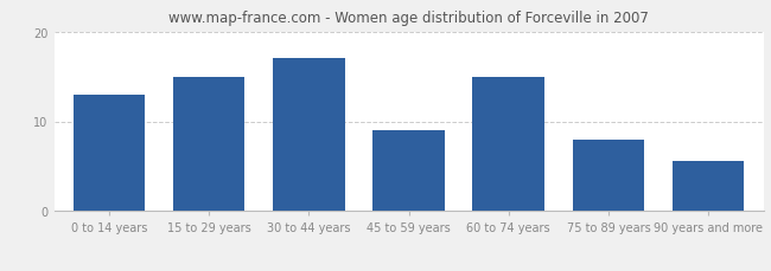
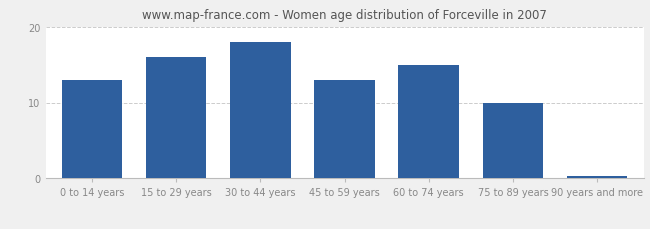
15 to 29 years: 15.0 -> 16.0
30 to 44 years: 17.0 -> 18.0
45 to 59 years: 9.0 -> 13.0
75 to 89 years: 8.0 -> 10.0
90 years and more: 5.6 -> 0.3
